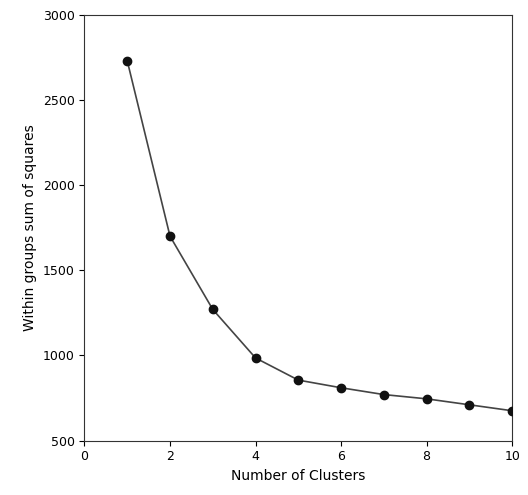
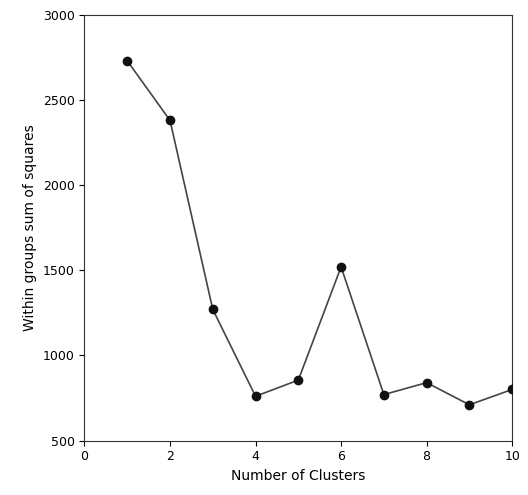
2: 1700 -> 2380
4: 980 -> 760
6: 810 -> 1520
8: 740 -> 840
10: 680 -> 800
